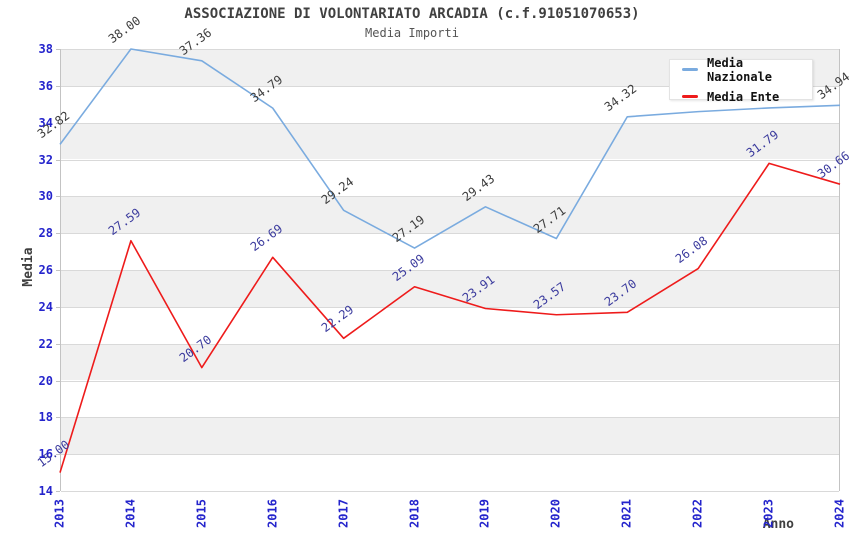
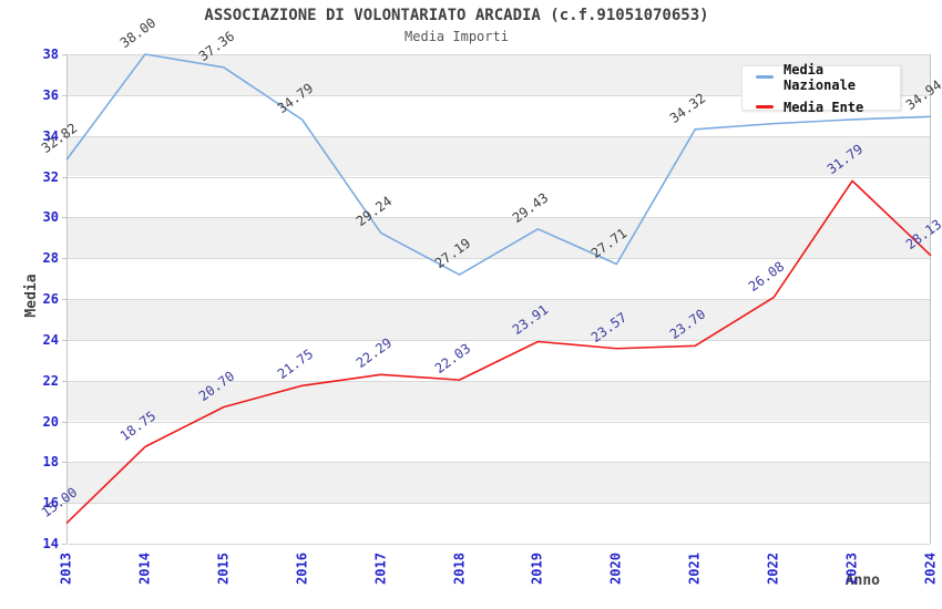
Media Ente/2014: 27.59 -> 18.75
Media Ente/2016: 26.69 -> 21.75
Media Ente/2018: 25.09 -> 22.03
Media Ente/2024: 30.66 -> 28.13
